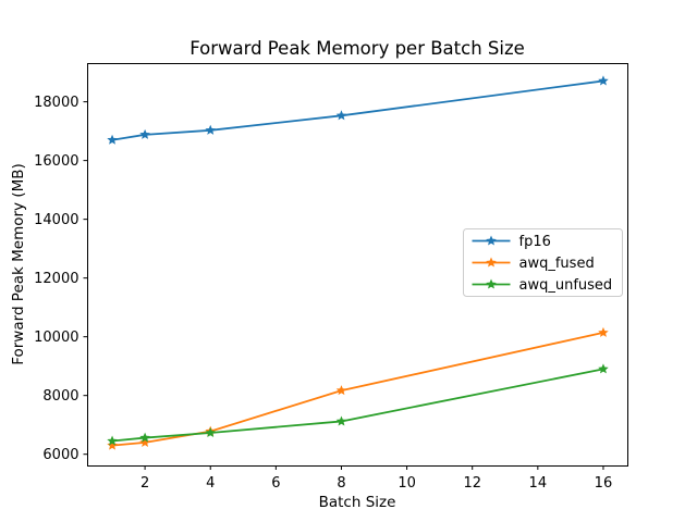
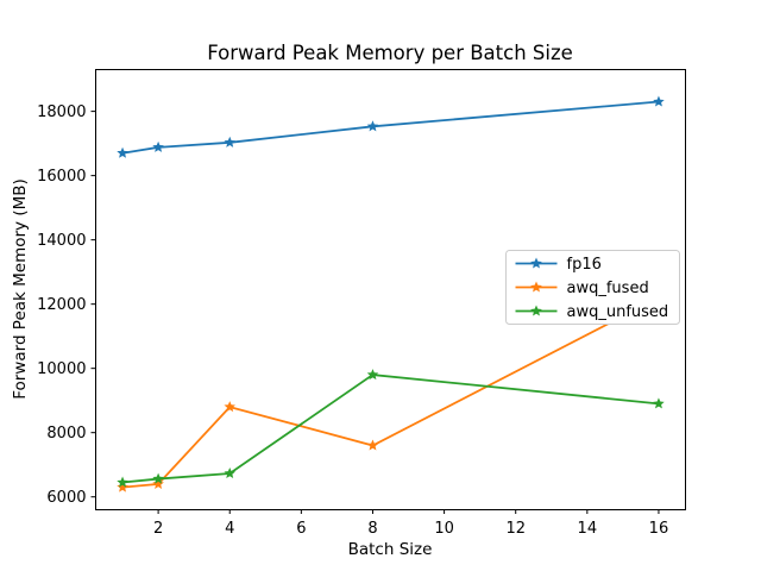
awq_fused/4: 6800 -> 8800
awq_fused/8: 8200 -> 7600
awq_unfused/8: 7100 -> 9800
fp16/16: 18700 -> 18300
awq_fused/16: 10100 -> 12200
